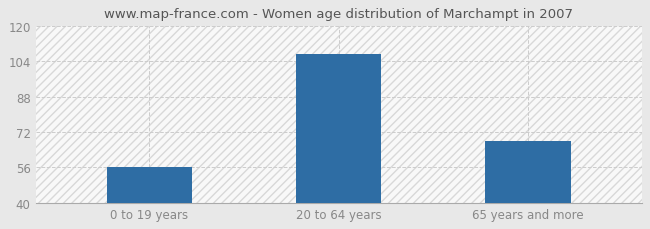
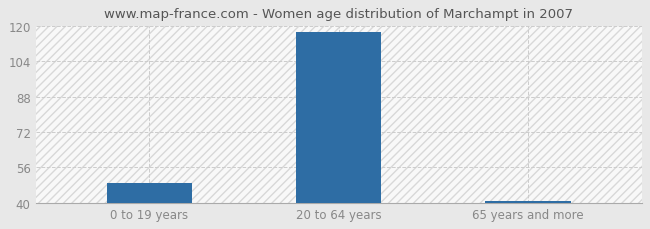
0 to 19 years: 56 -> 49
20 to 64 years: 107 -> 117
65 years and more: 68 -> 41
